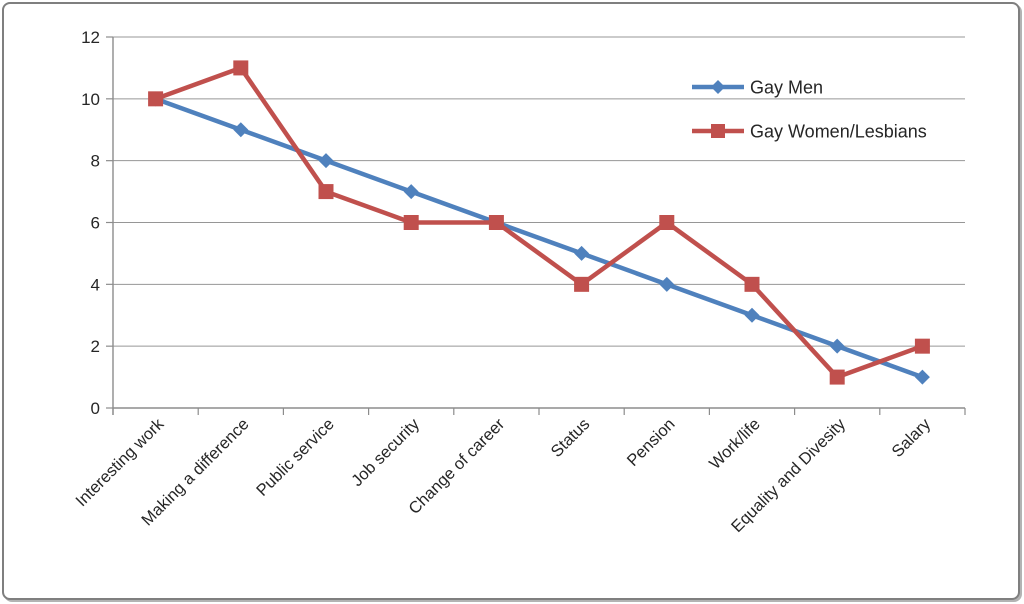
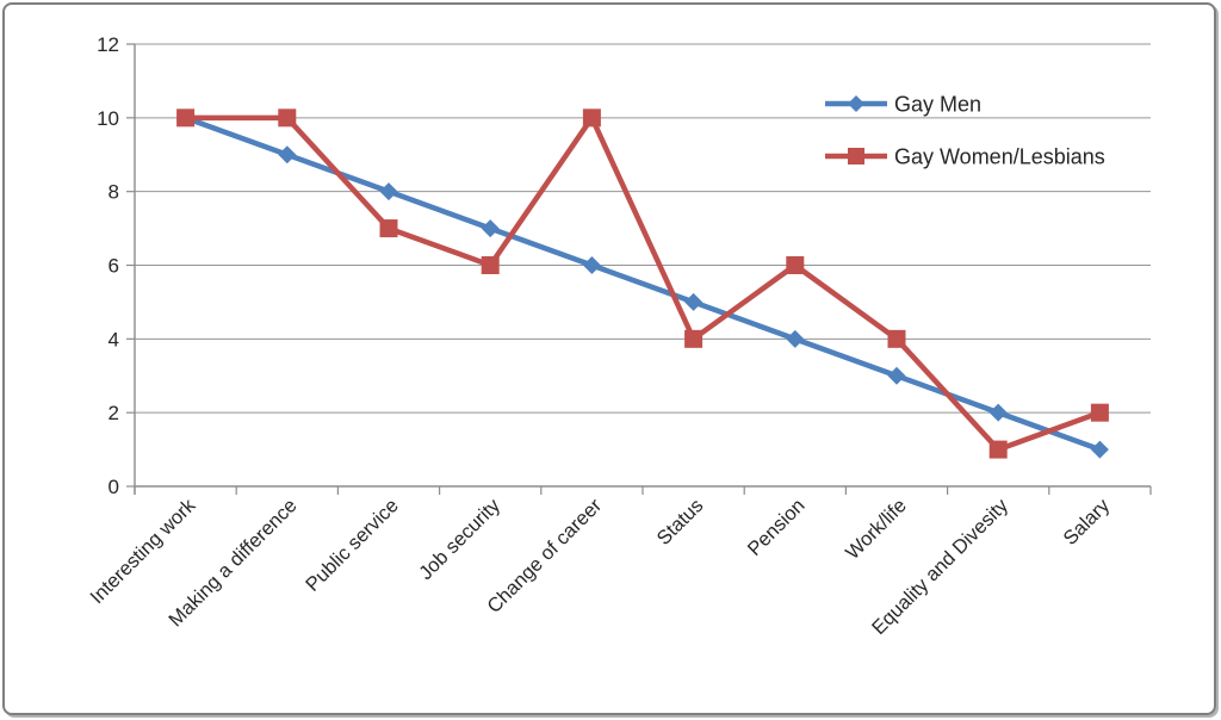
Gay Women/Lesbians/Making a difference: 11 -> 10
Gay Women/Lesbians/Change of career: 6 -> 10
